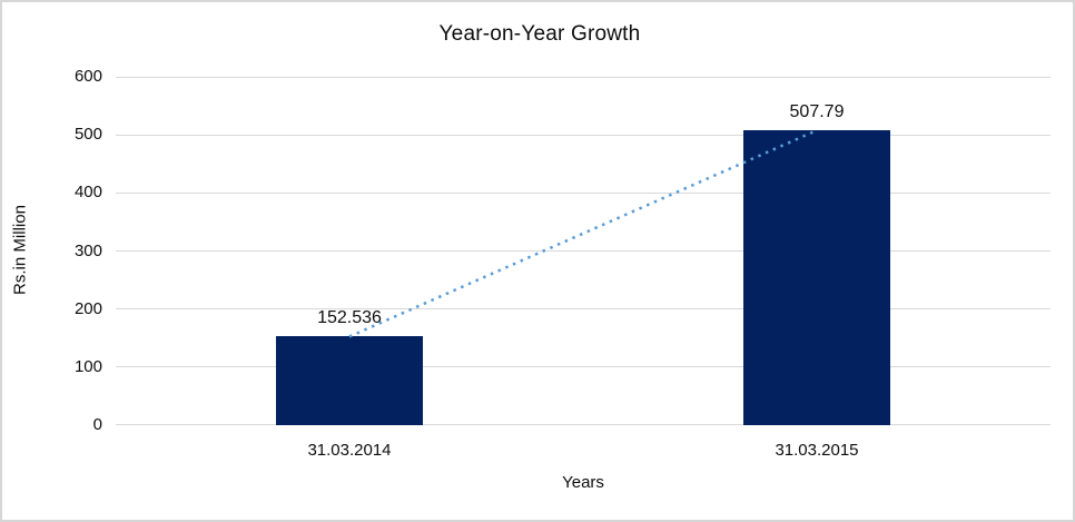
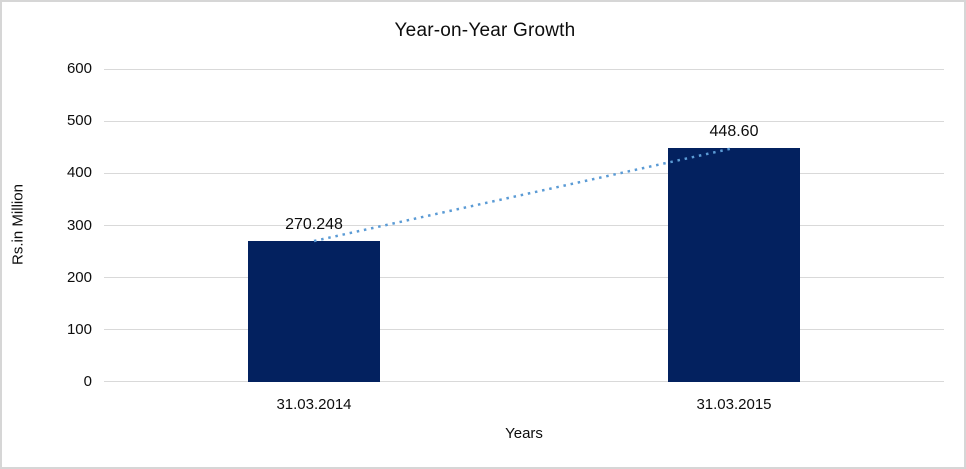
31.03.2014: 152.536 -> 270.248
31.03.2015: 507.79 -> 448.60
